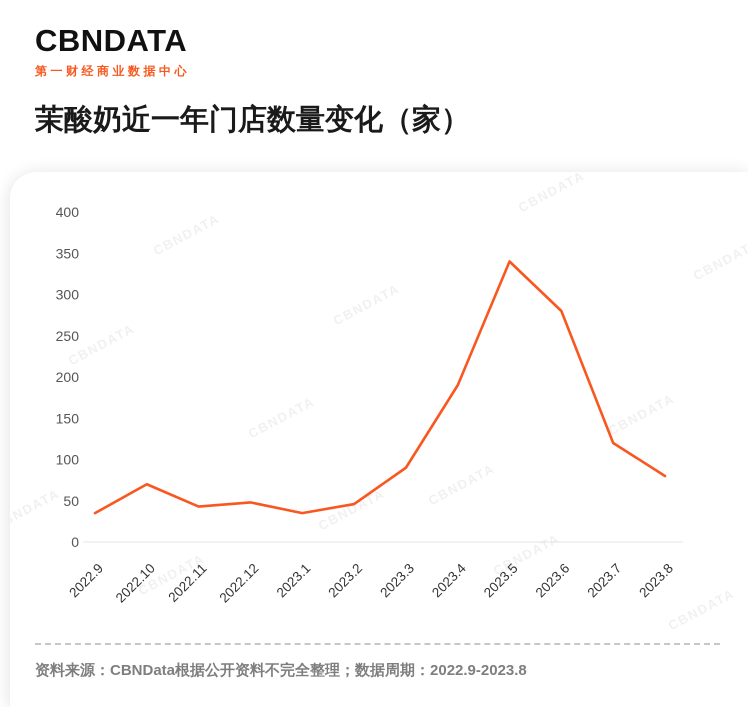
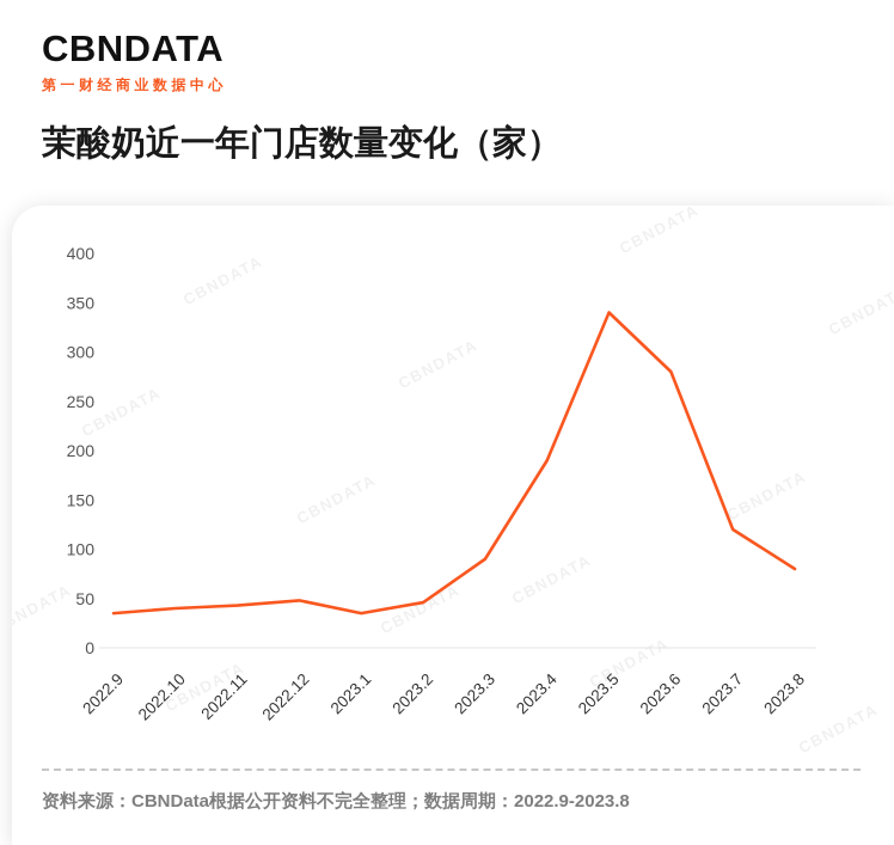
2022.10: 70 -> 40
